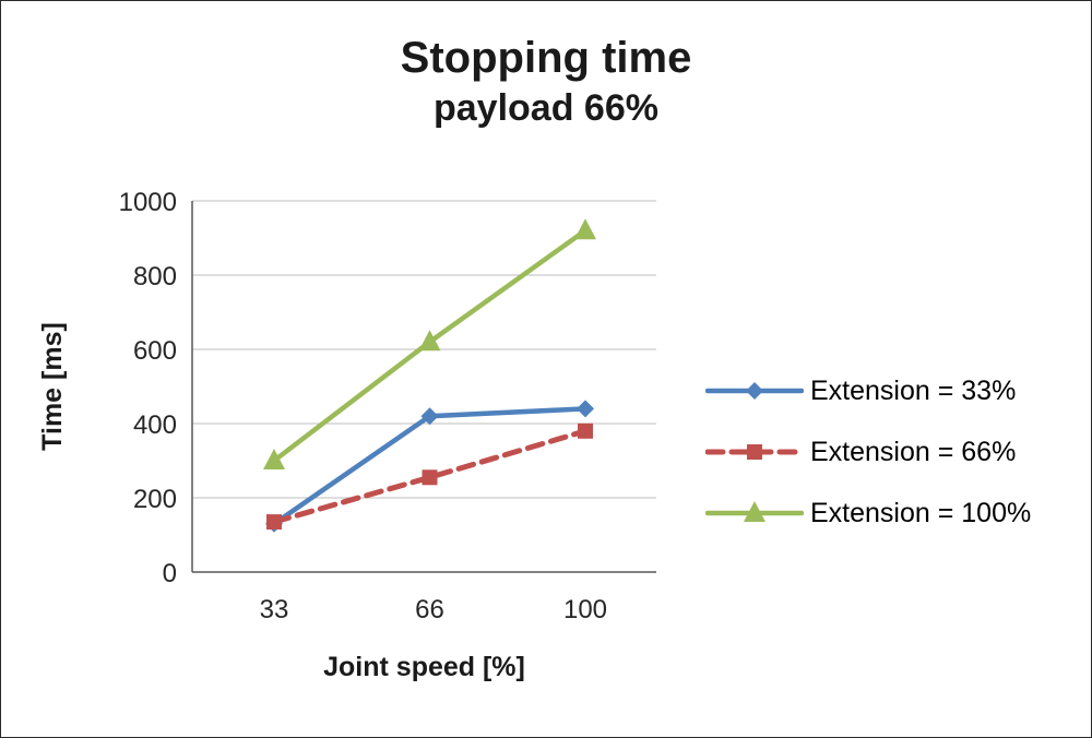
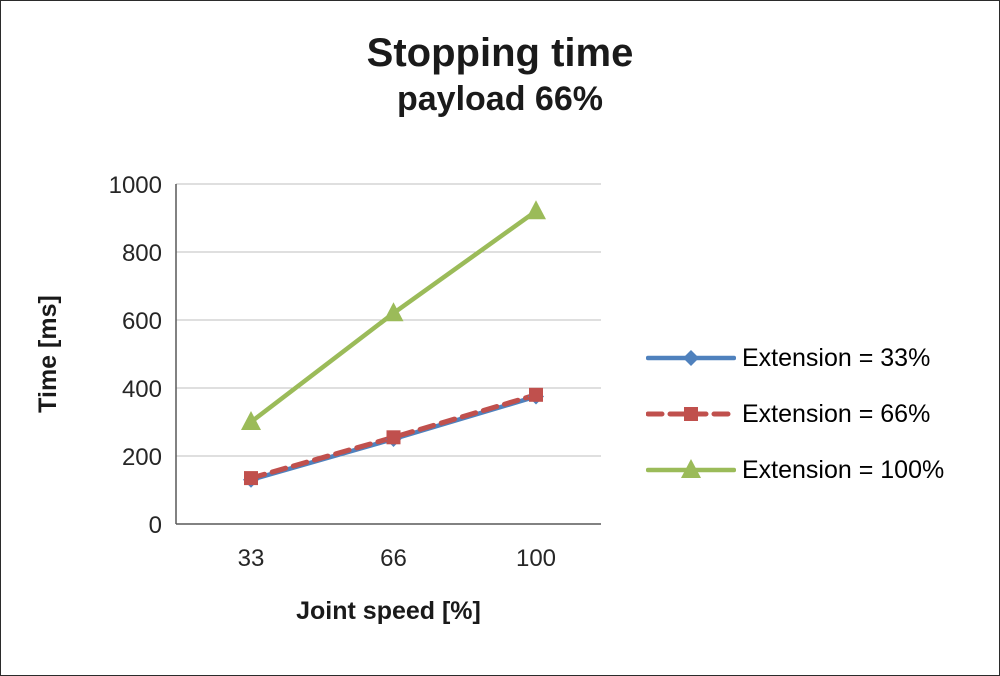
Extension = 33%/66: 420 -> 250
Extension = 33%/100: 440 -> 380
